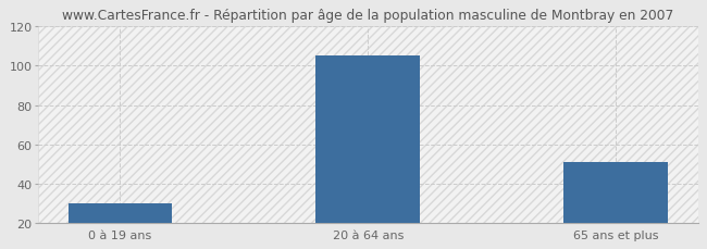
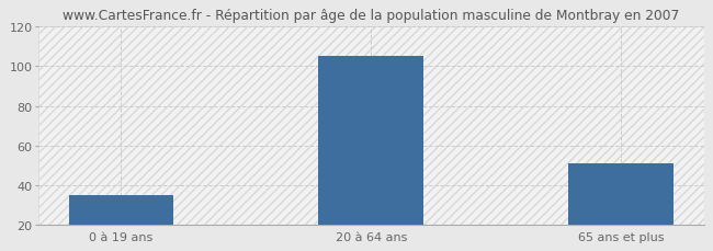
0 à 19 ans: 30 -> 35
